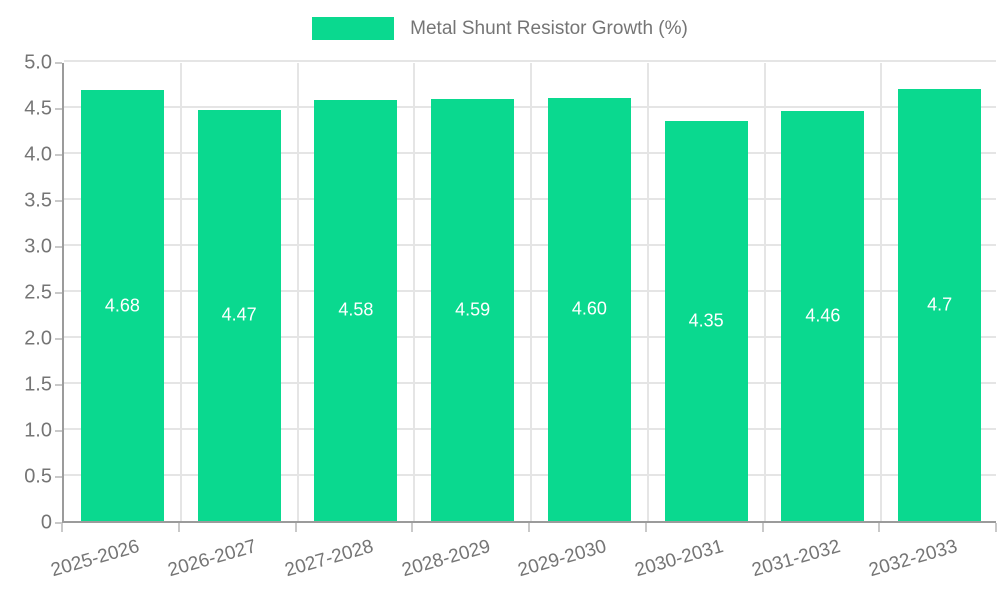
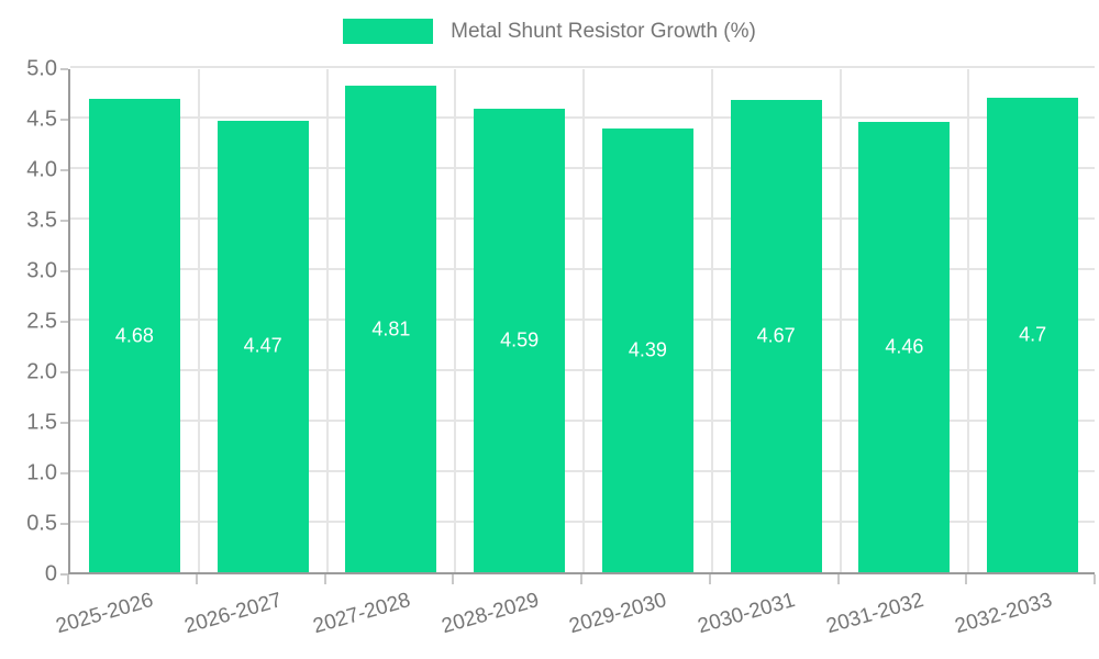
2027-2028: 4.58 -> 4.81
2029-2030: 4.60 -> 4.39
2030-2031: 4.35 -> 4.67
